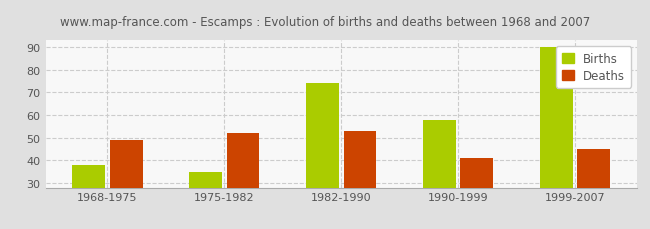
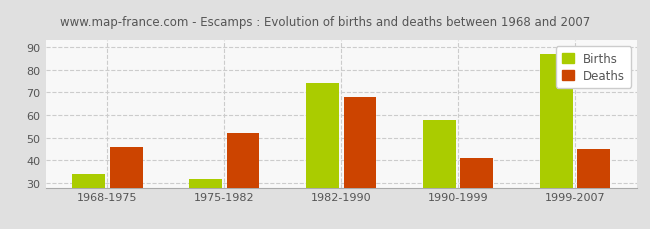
Births/1968-1975: 38 -> 34
Deaths/1968-1975: 49 -> 46
Births/1975-1982: 35 -> 32
Deaths/1982-1990: 53 -> 68
Births/1999-2007: 90 -> 87
